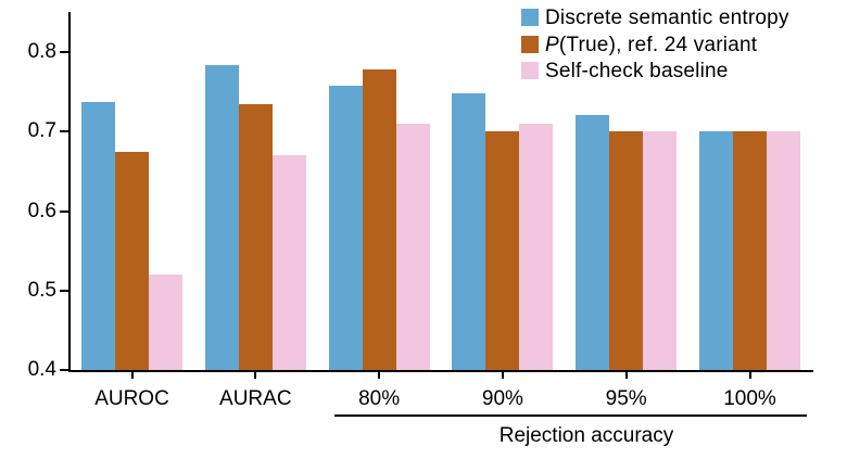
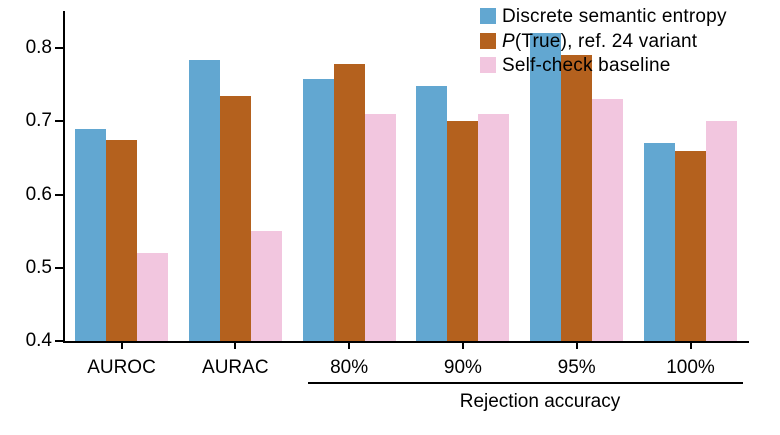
Discrete semantic entropy/AUROC: 0.74 -> 0.69
Self-check baseline/AURAC: 0.67 -> 0.55
Discrete semantic entropy/95%: 0.72 -> 0.82
(True), ref. 24 variant/95%: 0.70 -> 0.79
Self-check baseline/95%: 0.70 -> 0.73
Discrete semantic entropy/100%: 0.70 -> 0.67
(True), ref. 24 variant/100%: 0.70 -> 0.66
